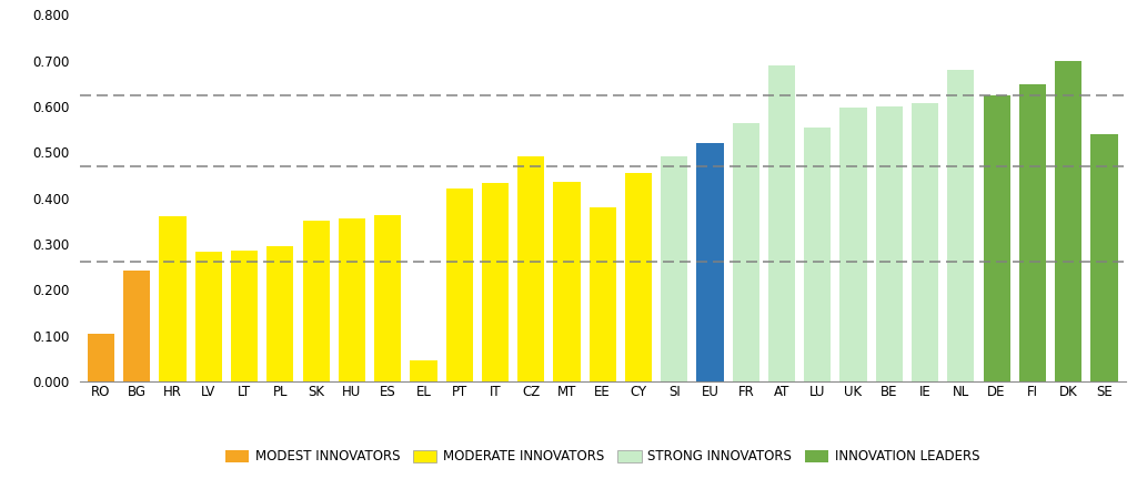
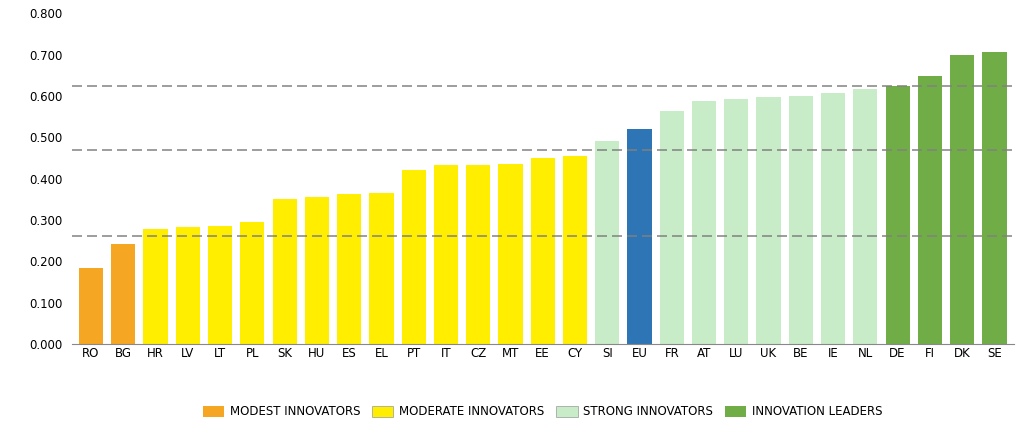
RO: 0.105 -> 0.183
HR: 0.360 -> 0.278
EL: 0.045 -> 0.366
CZ: 0.490 -> 0.434
EE: 0.380 -> 0.449
AT: 0.690 -> 0.588
LU: 0.555 -> 0.593
NL: 0.680 -> 0.617
SE: 0.540 -> 0.706
